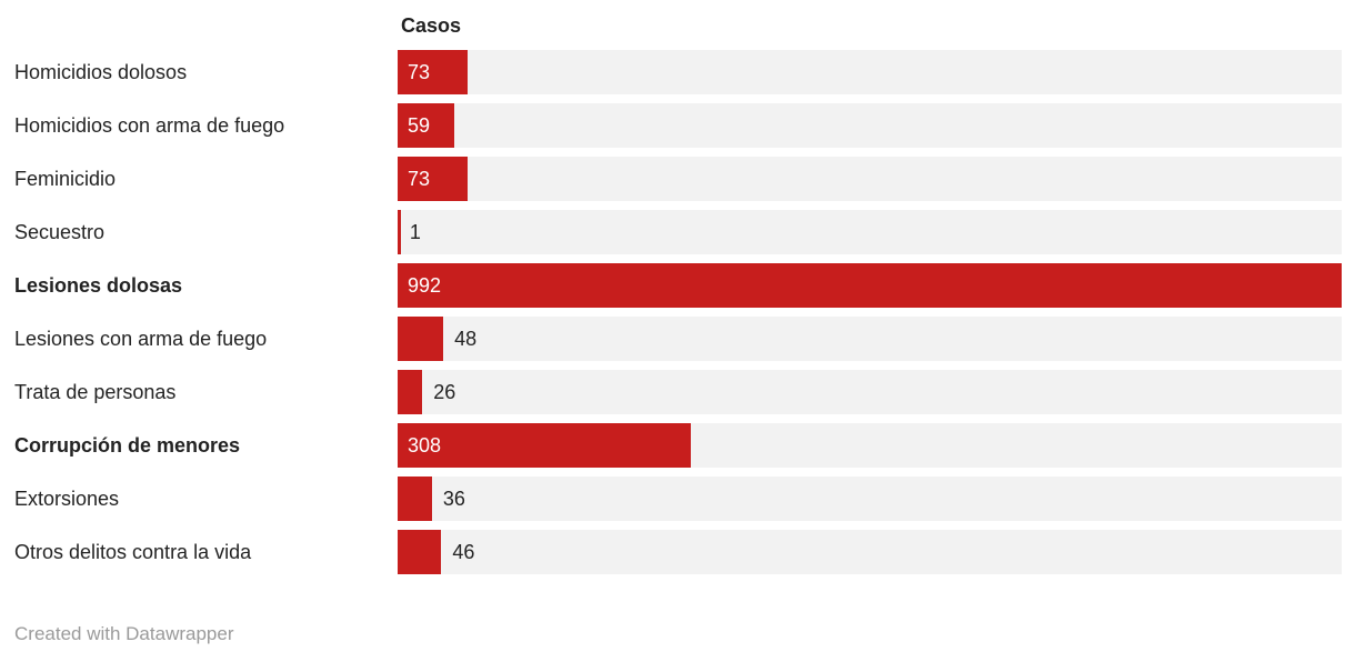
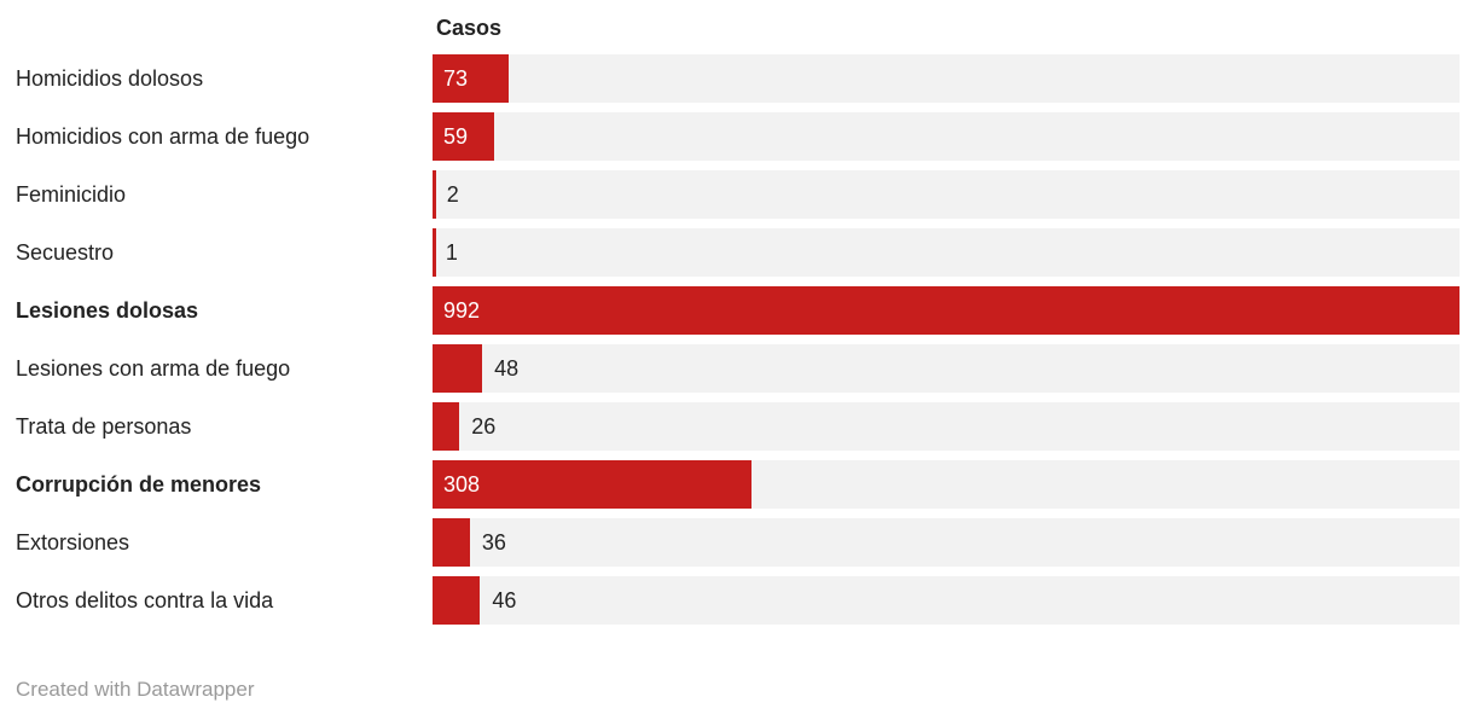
Feminicidio: 73 -> 2
